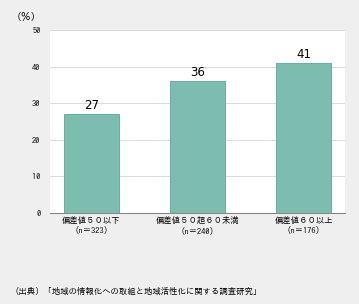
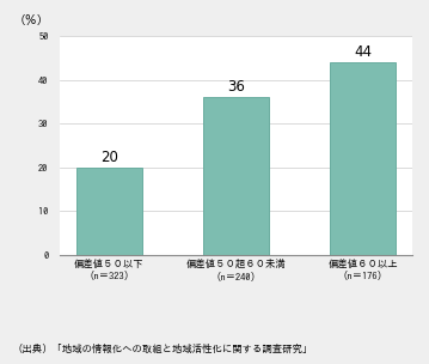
偏差値５０以下 （n＝323）: 27 -> 20
偏差値６０以上 （n＝176）: 41 -> 44
